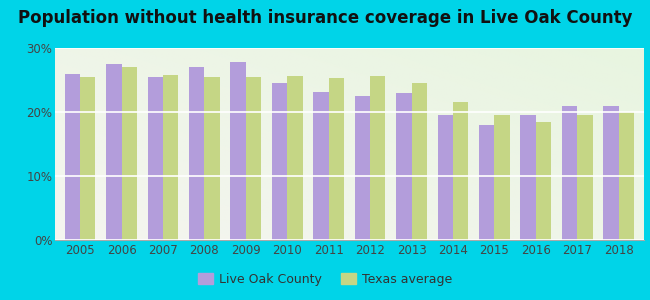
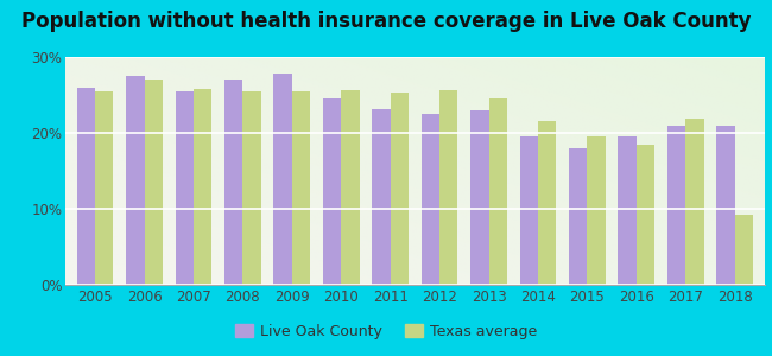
Texas average/2017: 19.5% -> 21.8%
Texas average/2018: 20.0% -> 9.2%
